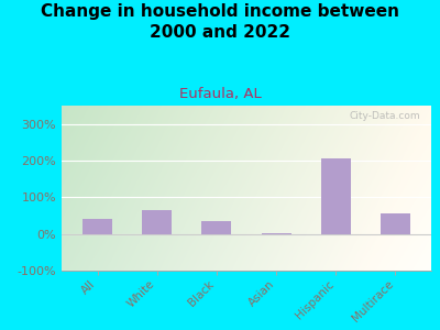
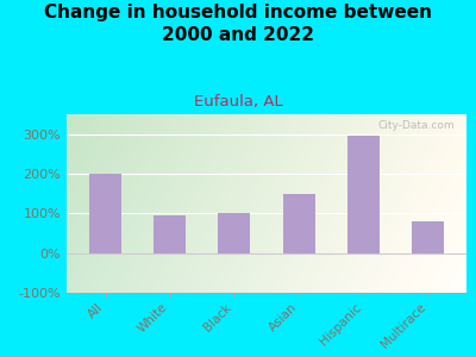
All: 40% -> 200%
White: 65% -> 95%
Black: 35% -> 100%
Asian: 1% -> 150%
Hispanic: 205% -> 295%
Multirace: 55% -> 80%
